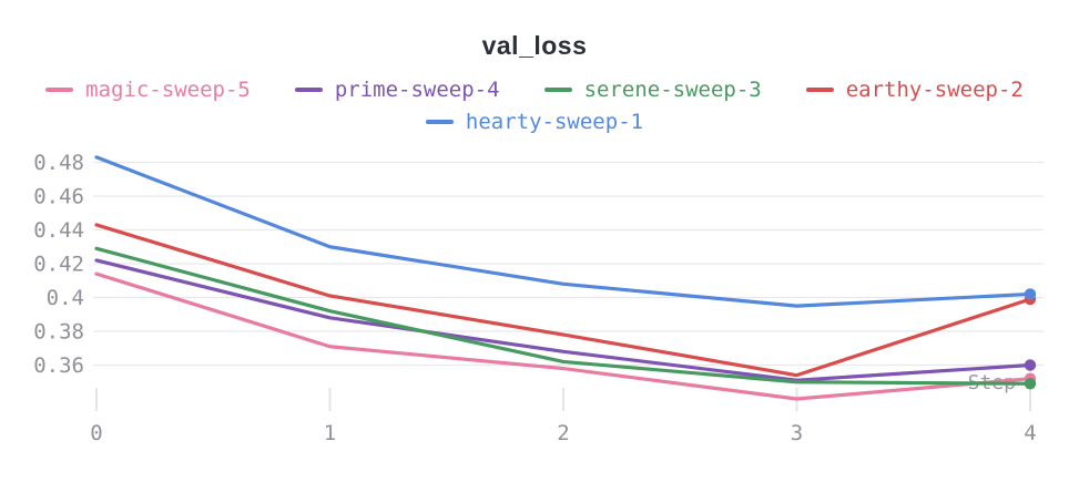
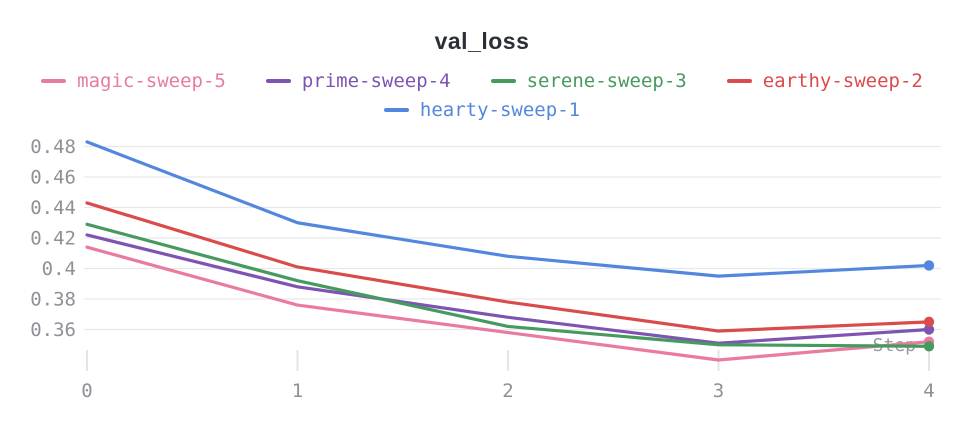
magic-sweep-5/1: 0.371 -> 0.376
earthy-sweep-2/3: 0.354 -> 0.359
earthy-sweep-2/4: 0.399 -> 0.365
